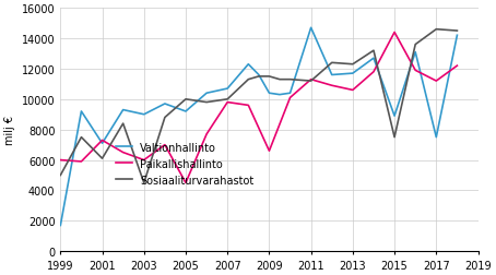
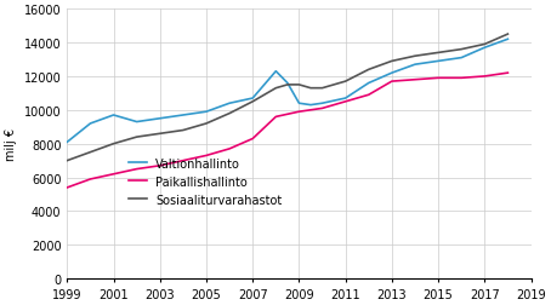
Valtionhallinto/1999: 1700 -> 8100
Paikallishallinto/1999: 6000 -> 5400
Sosiaaliturvarahastot/1999: 5000 -> 7000
Valtionhallinto/2001: 7100 -> 9700
Paikallishallinto/2001: 7300 -> 6200
Sosiaaliturvarahastot/2001: 6100 -> 8000
Valtionhallinto/2003: 9000 -> 9500
Paikallishallinto/2003: 6000 -> 6700
Sosiaaliturvarahastot/2003: 4500 -> 8600
Valtionhallinto/2005: 9200 -> 9900
Paikallishallinto/2005: 4500 -> 7300
Sosiaaliturvarahastot/2005: 10000 -> 9200
Paikallishallinto/2007: 9800 -> 8300
Sosiaaliturvarahastot/2007: 10000 -> 10500
Paikallishallinto/2009: 6600 -> 9900
Valtionhallinto/2011: 14700 -> 10700
Paikallishallinto/2011: 11300 -> 10500
Sosiaaliturvarahastot/2011: 11200 -> 11700
Valtionhallinto/2013: 11700 -> 12200
Paikallishallinto/2013: 10600 -> 11700
Sosiaaliturvarahastot/2013: 12300 -> 12900
Valtionhallinto/2015: 8900 -> 12900
Paikallishallinto/2015: 14400 -> 11900
Sosiaaliturvarahastot/2015: 7500 -> 13400
Valtionhallinto/2017: 7500 -> 13700
Paikallishallinto/2017: 11200 -> 12000
Sosiaaliturvarahastot/2017: 14600 -> 13900
